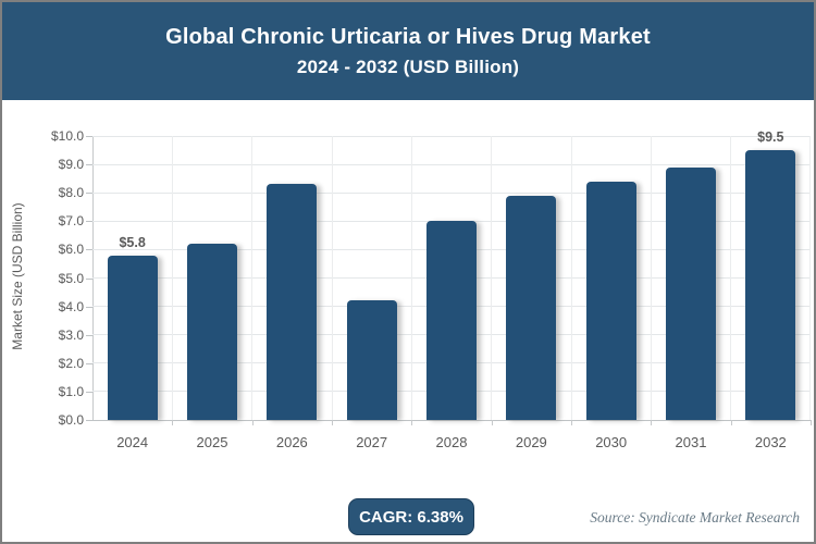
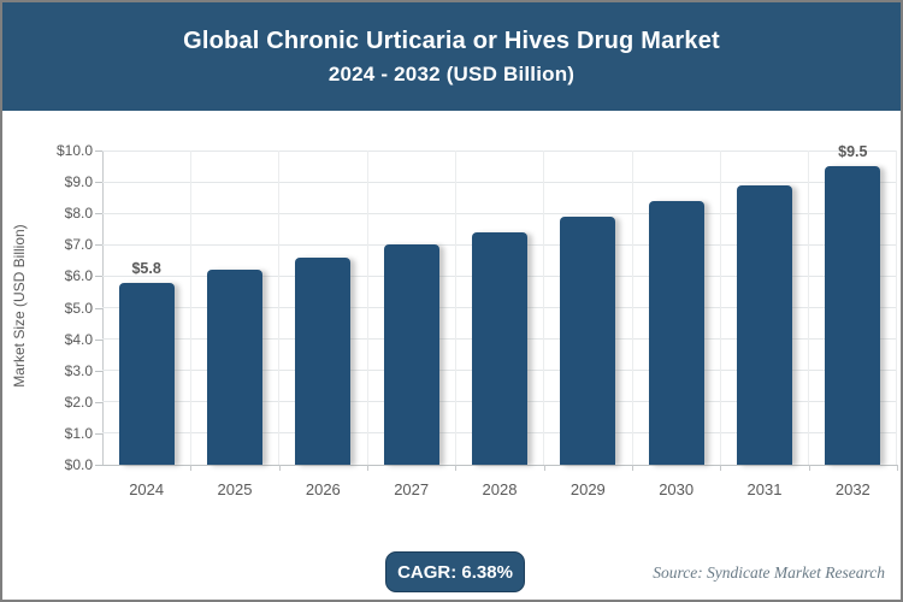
2026: $8.3 -> $6.6
2027: $4.2 -> $7.0
2028: $7.0 -> $7.4
